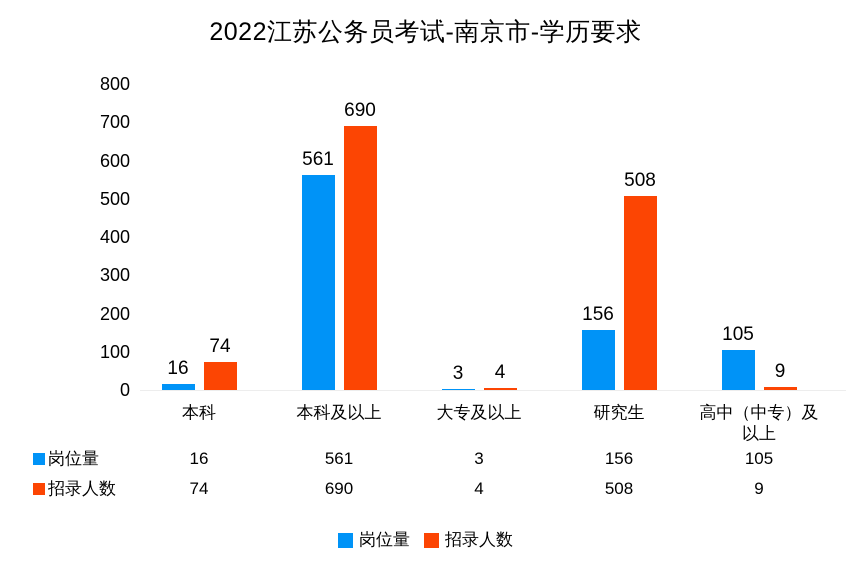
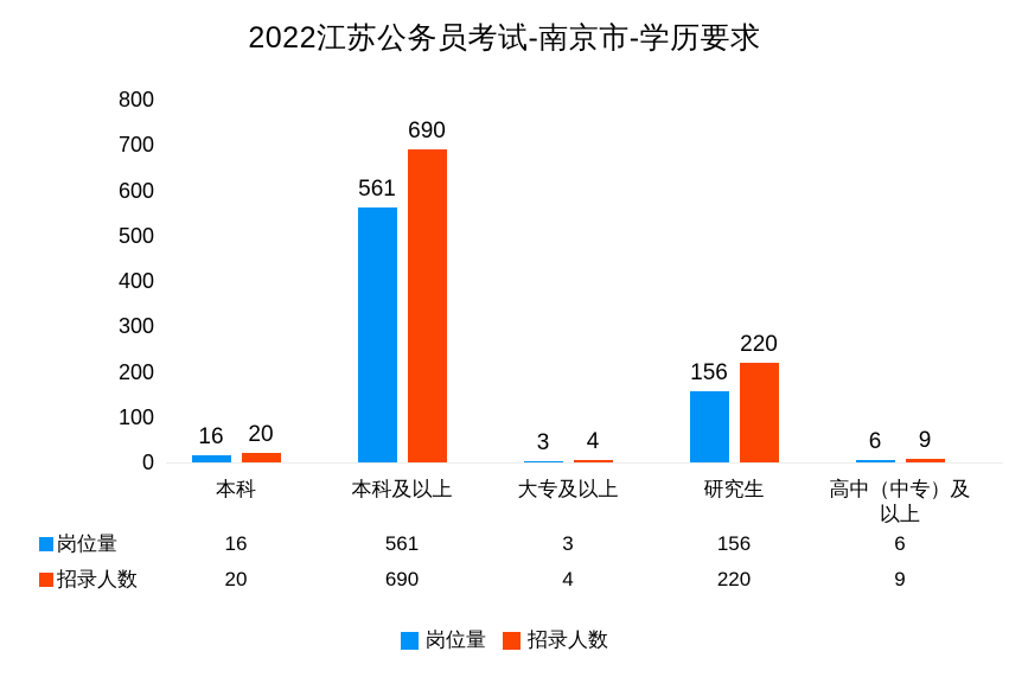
招录人数/本科: 74 -> 20
招录人数/研究生: 508 -> 220
岗位量/高中（中专）及以上: 105 -> 6
